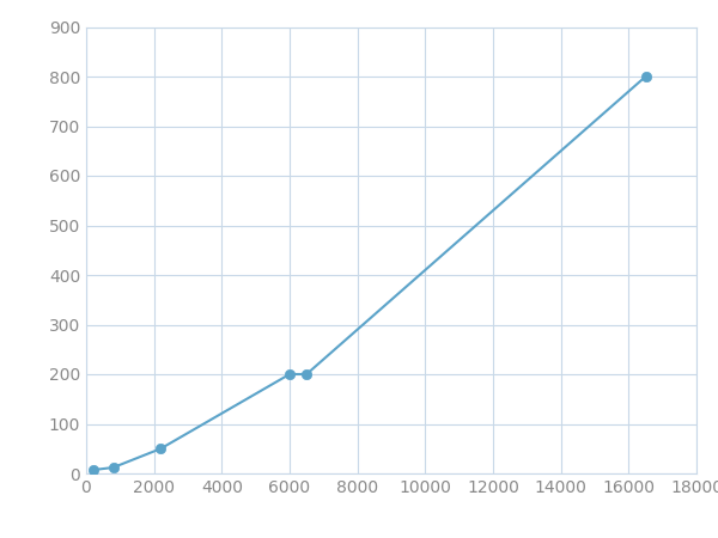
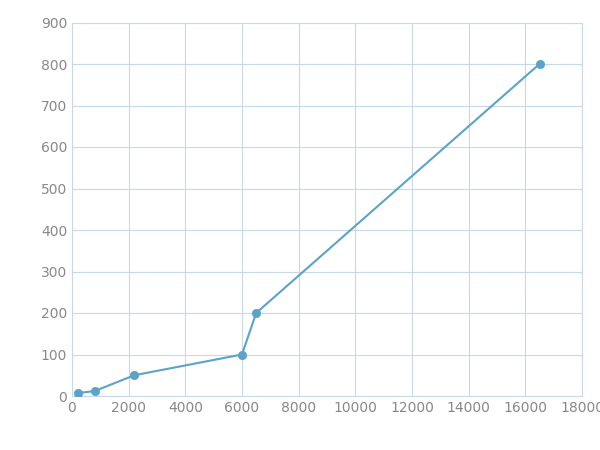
6000: 200 -> 100
